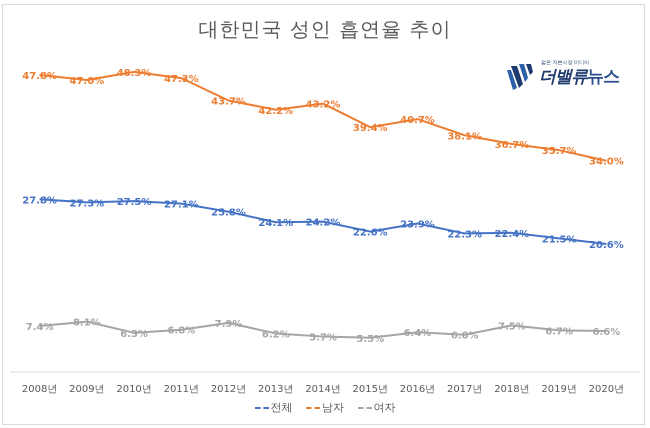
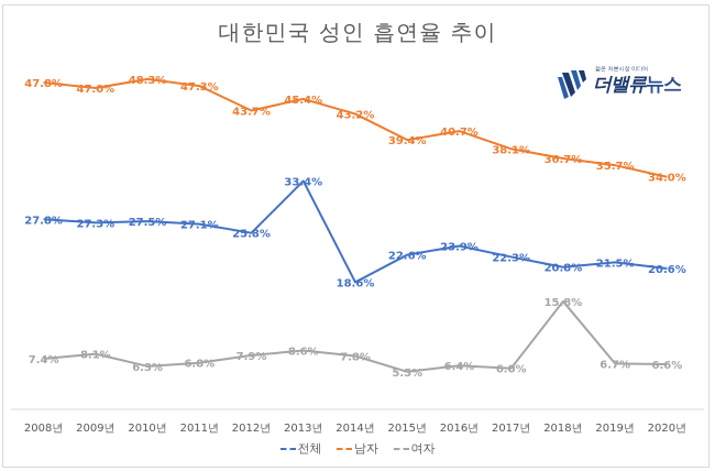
전체/2013년: 24.1% -> 33.4%
남자/2013년: 42.2% -> 45.4%
여자/2013년: 6.2% -> 8.6%
전체/2014년: 24.2% -> 18.6%
여자/2014년: 5.7% -> 7.8%
전체/2018년: 22.4% -> 20.8%
여자/2018년: 7.5% -> 15.8%
